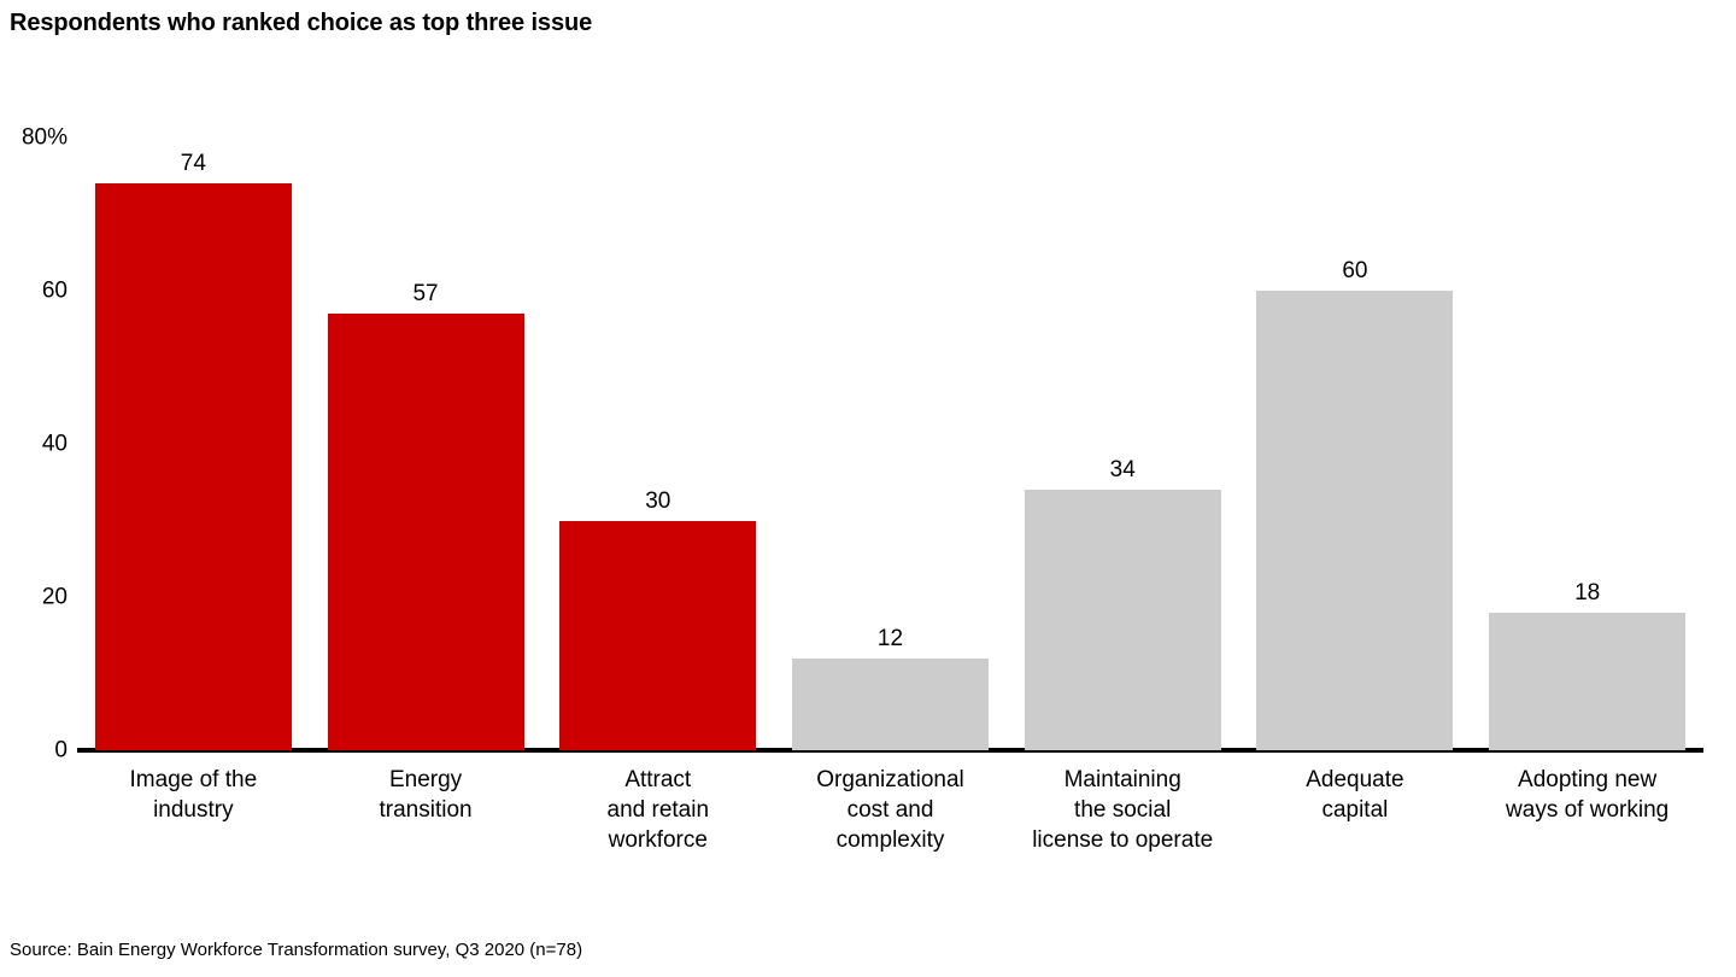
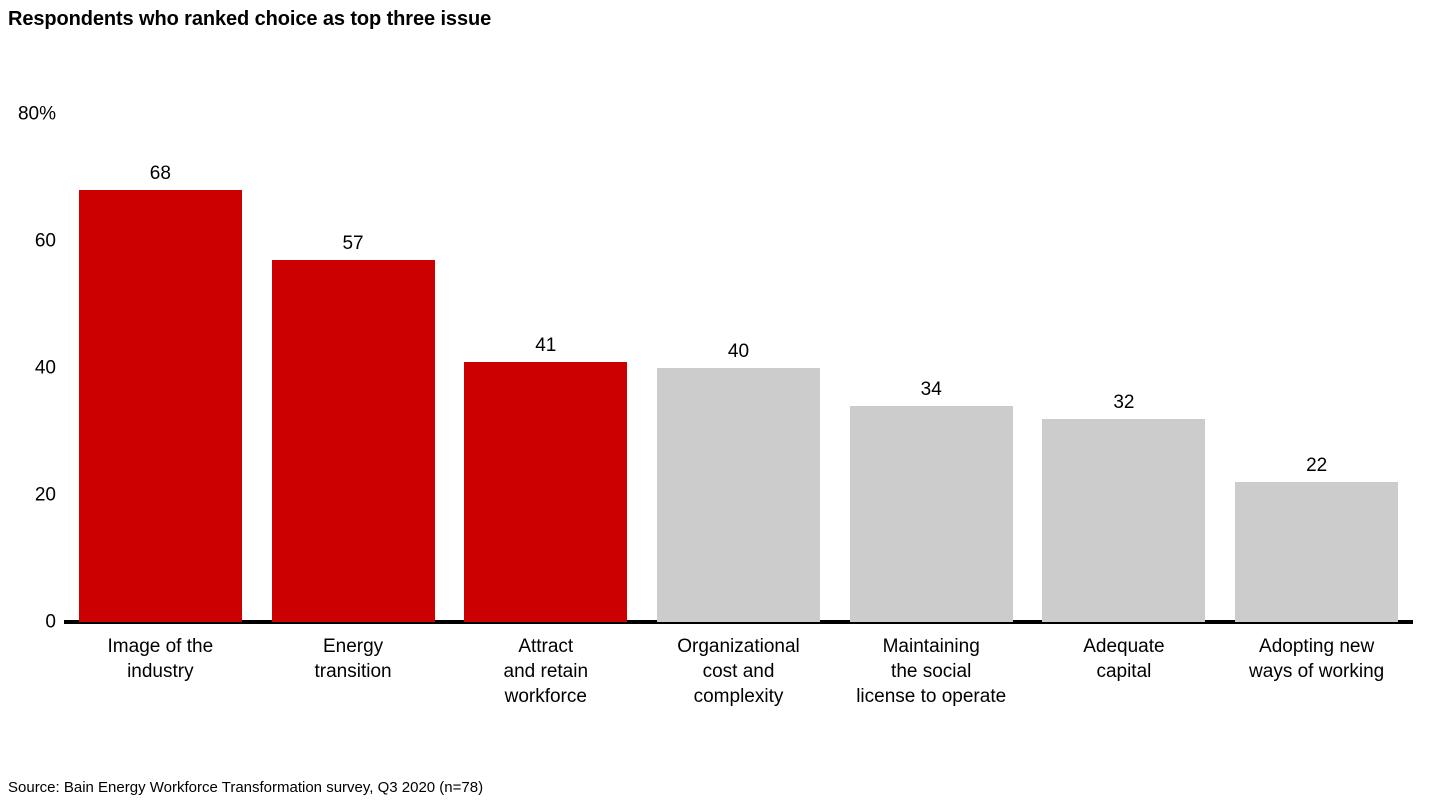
Image of the industry: 74 -> 68
Attract and retain workforce: 30 -> 41
Organizational cost and complexity: 12 -> 40
Adequate capital: 60 -> 32
Adopting new ways of working: 18 -> 22
